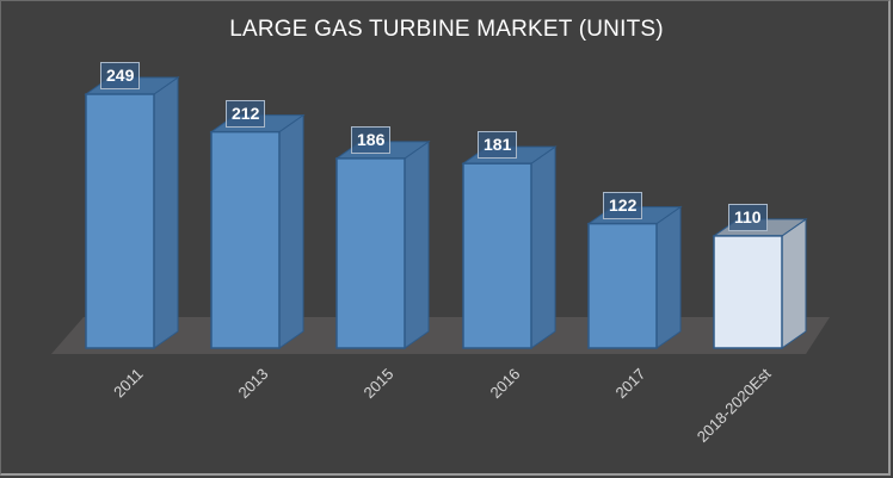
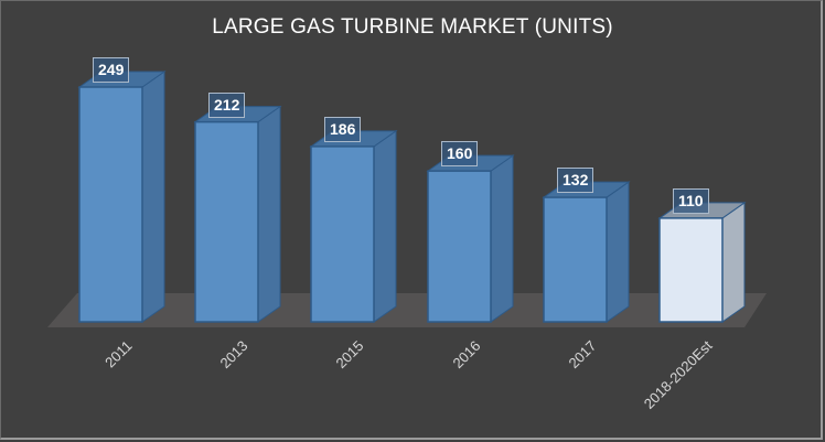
2016: 181 -> 160
2017: 122 -> 132
